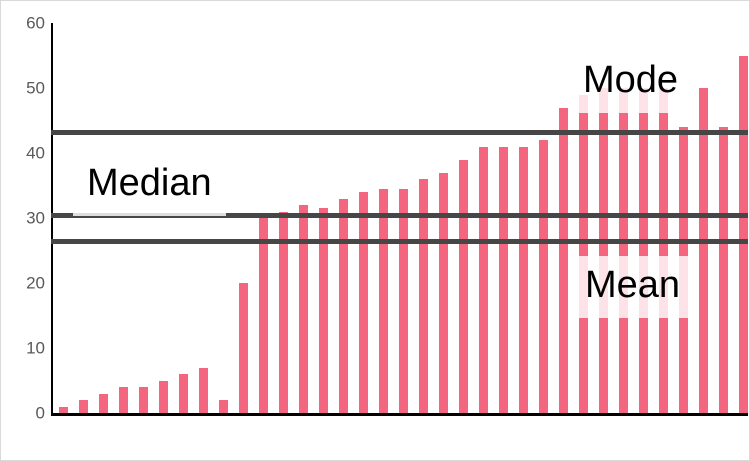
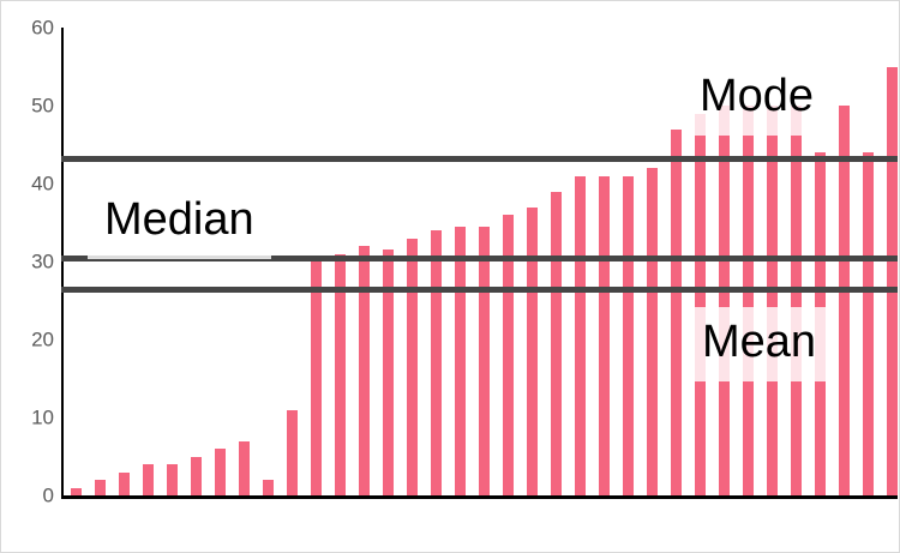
10: 20 -> 11
